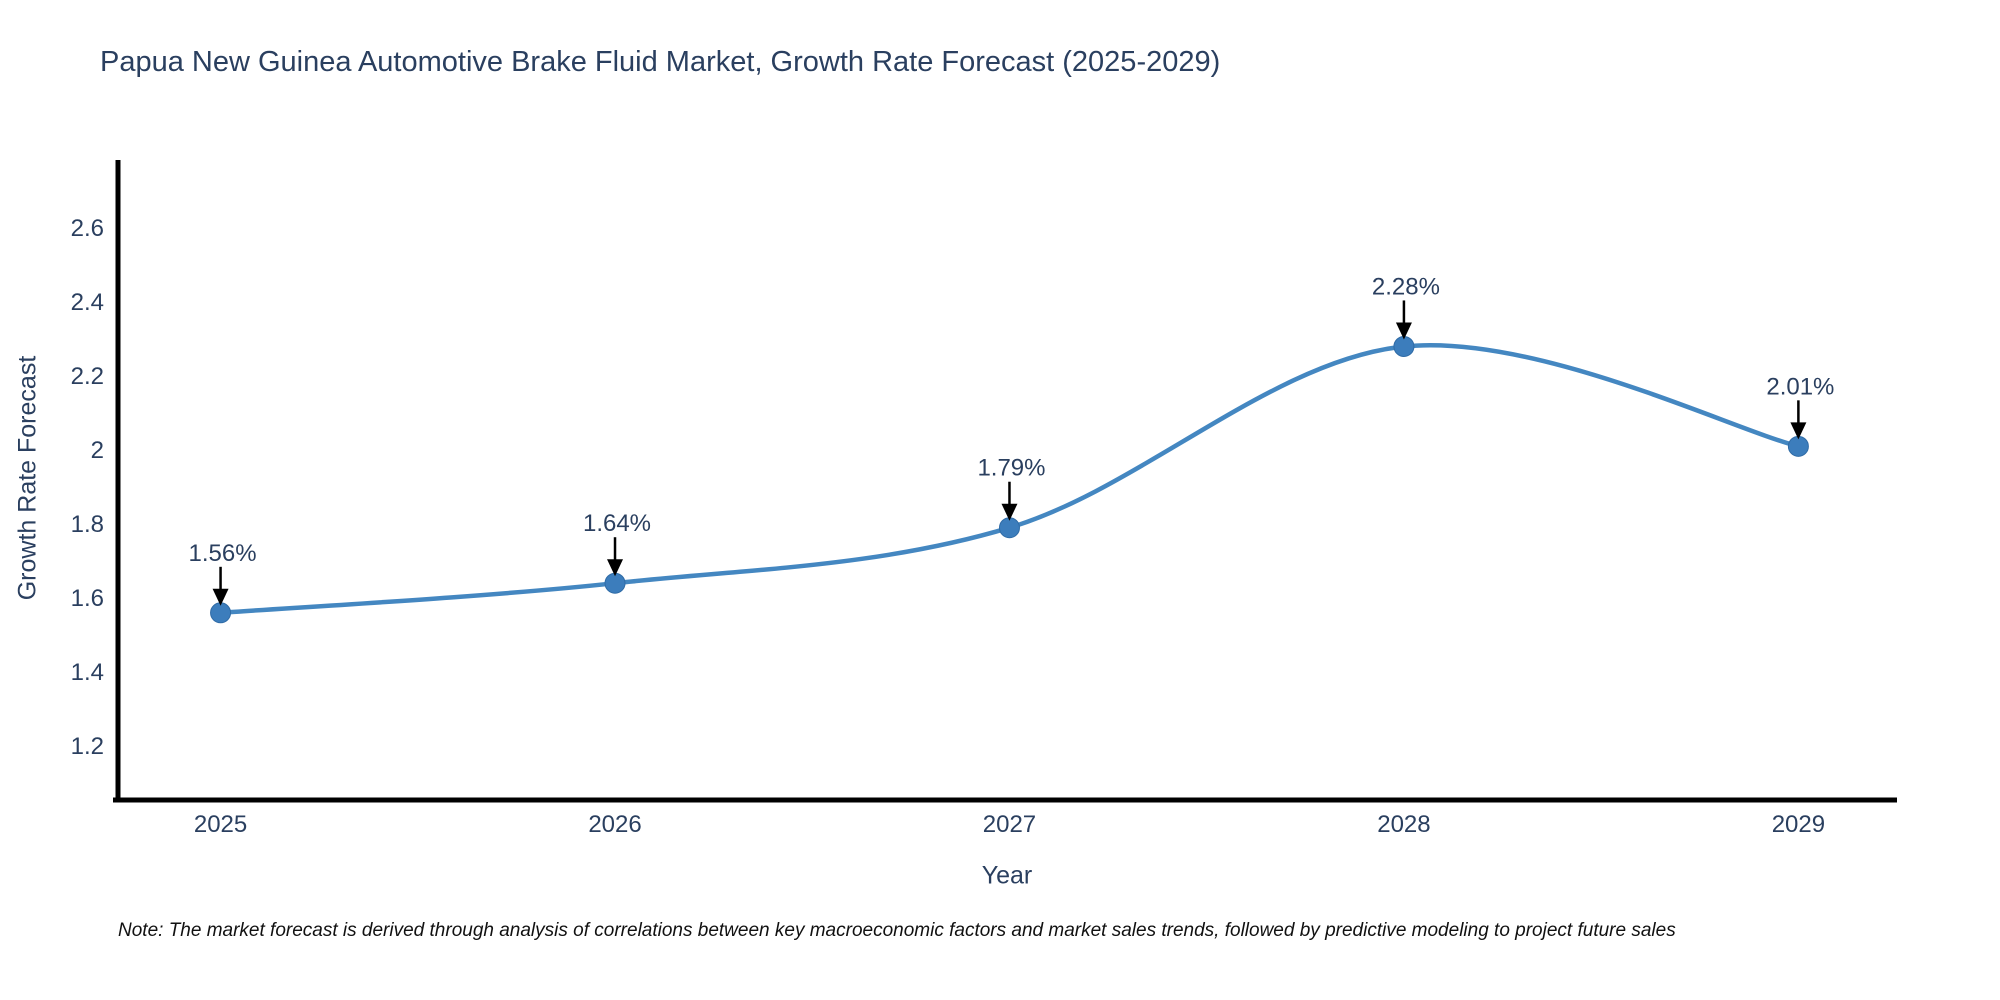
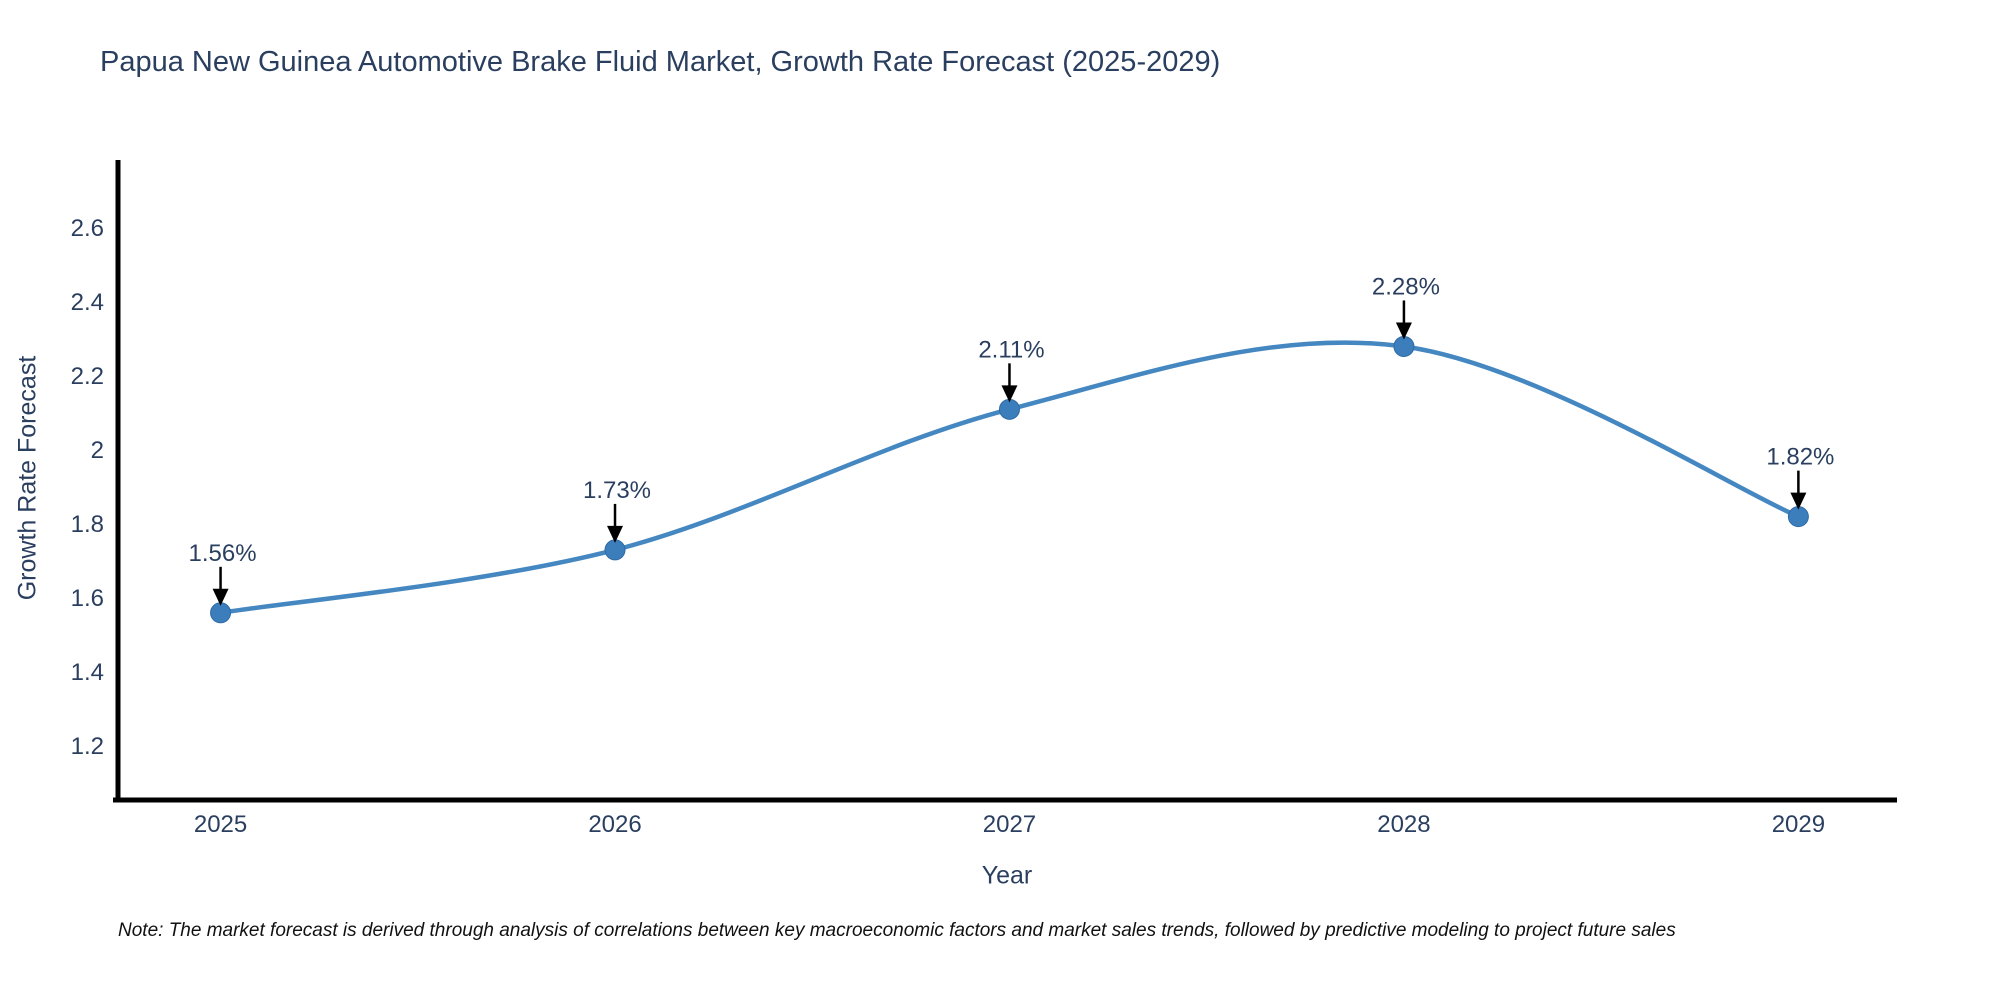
2026: 1.64% -> 1.73%
2027: 1.79% -> 2.11%
2029: 2.01% -> 1.82%
